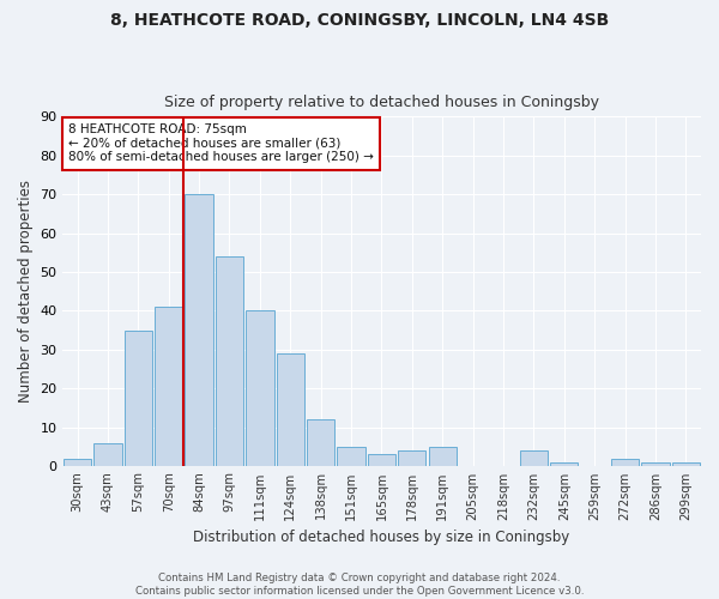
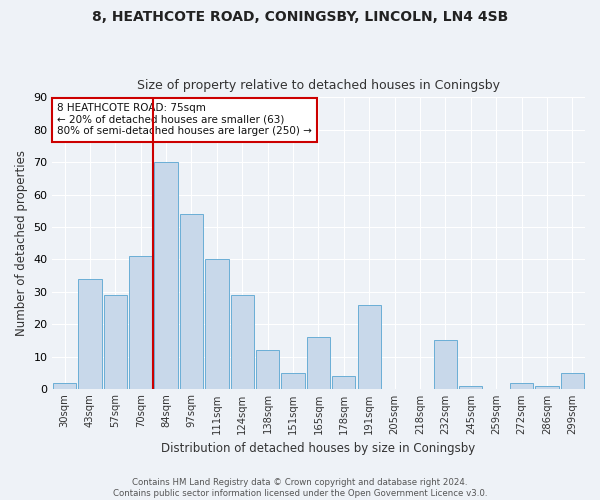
43sqm: 6 -> 34
57sqm: 35 -> 29
165sqm: 3 -> 16
191sqm: 5 -> 26
232sqm: 4 -> 15
299sqm: 1 -> 5
